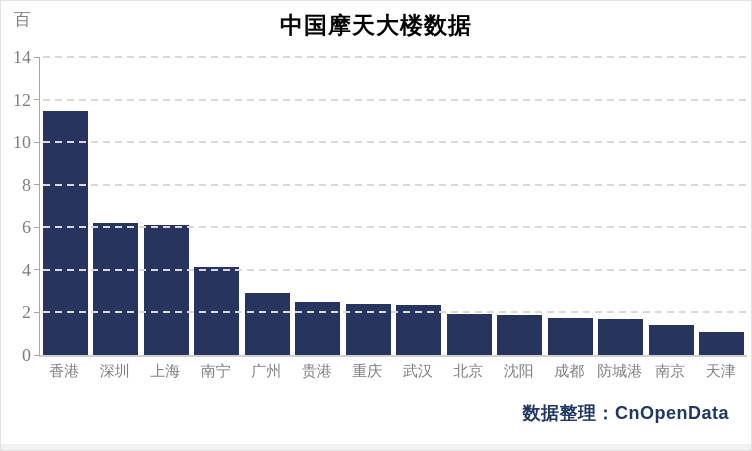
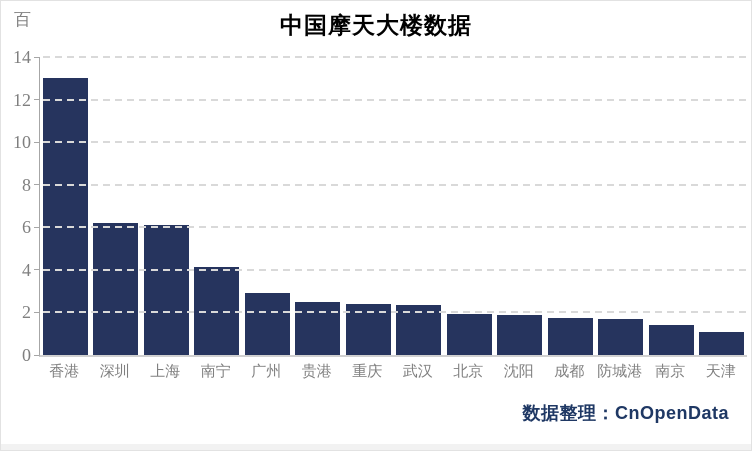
香港: 11.4 -> 13.0
